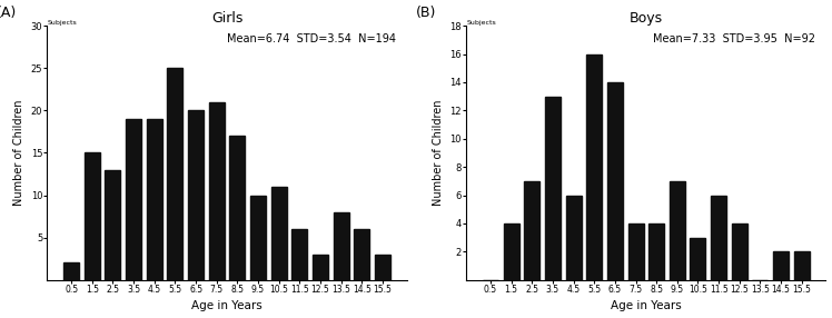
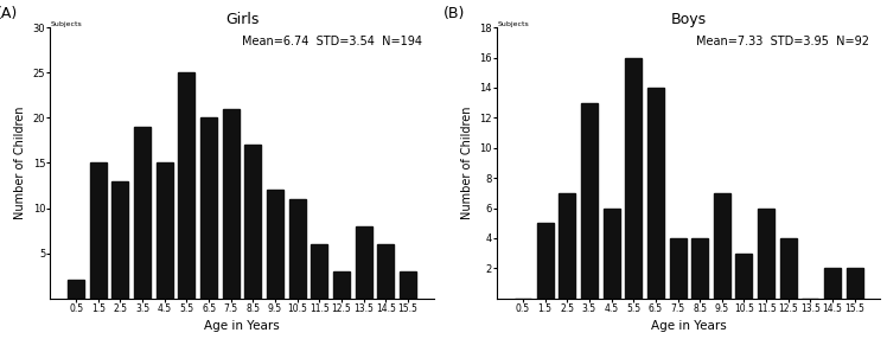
Girls/4.5: 19 -> 15
Girls/9.5: 10 -> 12
Boys/1.5: 4 -> 5
